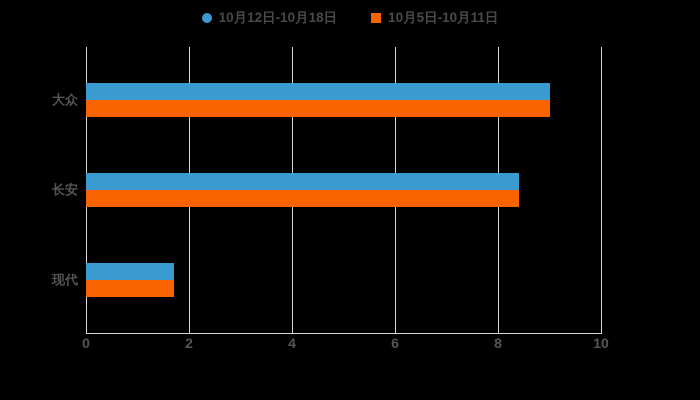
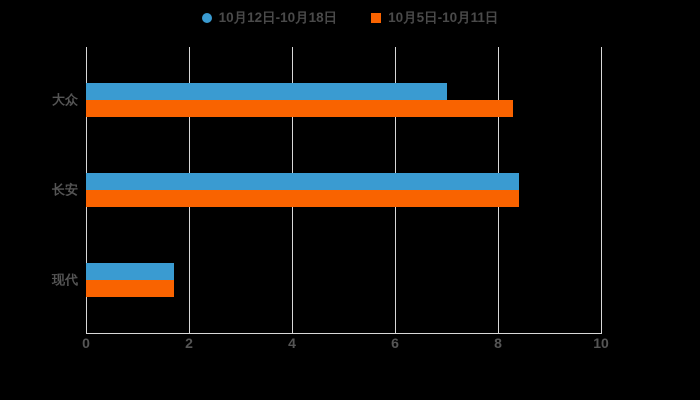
10月12日-10月18日/大众: 9.0 -> 7.0
10月5日-10月11日/大众: 9.0 -> 8.3
